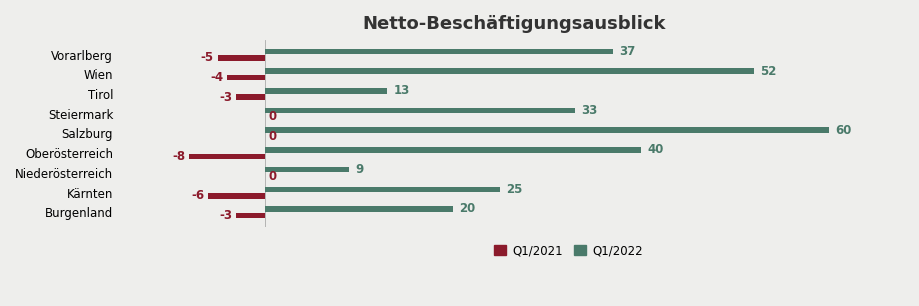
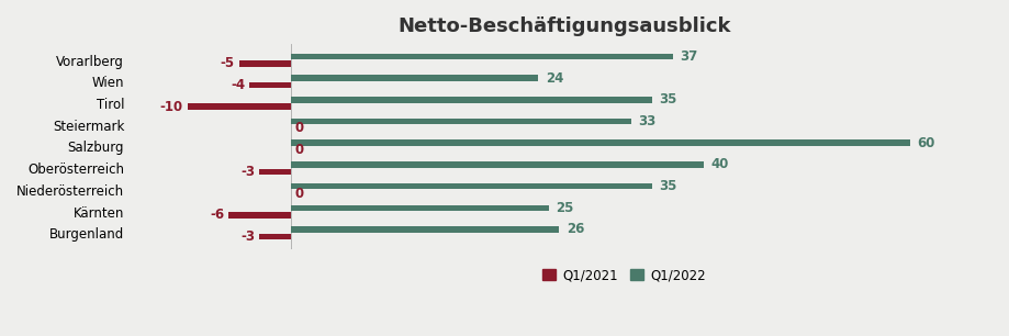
Q1/2022/Wien: 52 -> 24
Q1/2022/Tirol: 13 -> 35
Q1/2021/Tirol: -3 -> -10
Q1/2021/Oberösterreich: -8 -> -3
Q1/2022/Niederösterreich: 9 -> 35
Q1/2022/Burgenland: 20 -> 26
